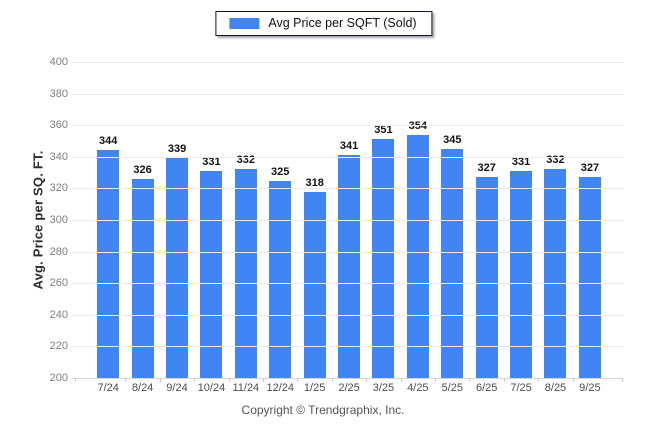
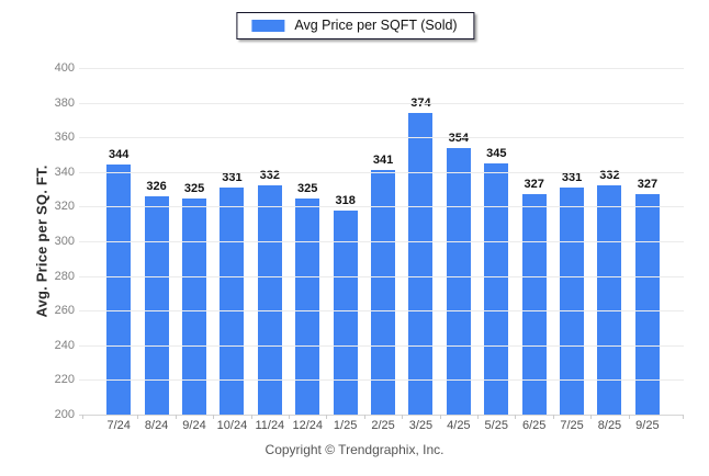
9/24: 339 -> 325
3/25: 351 -> 374
